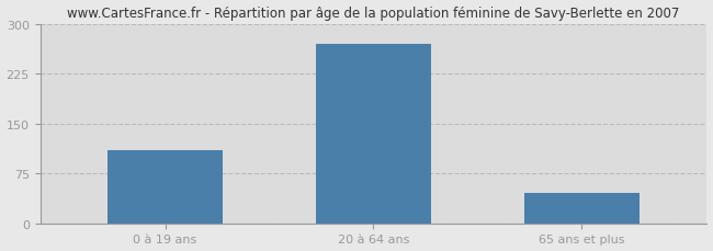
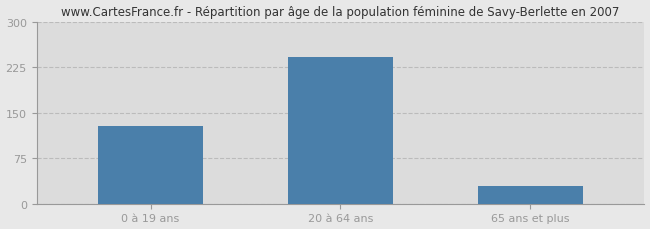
0 à 19 ans: 110 -> 128
20 à 64 ans: 270 -> 242
65 ans et plus: 45 -> 30
